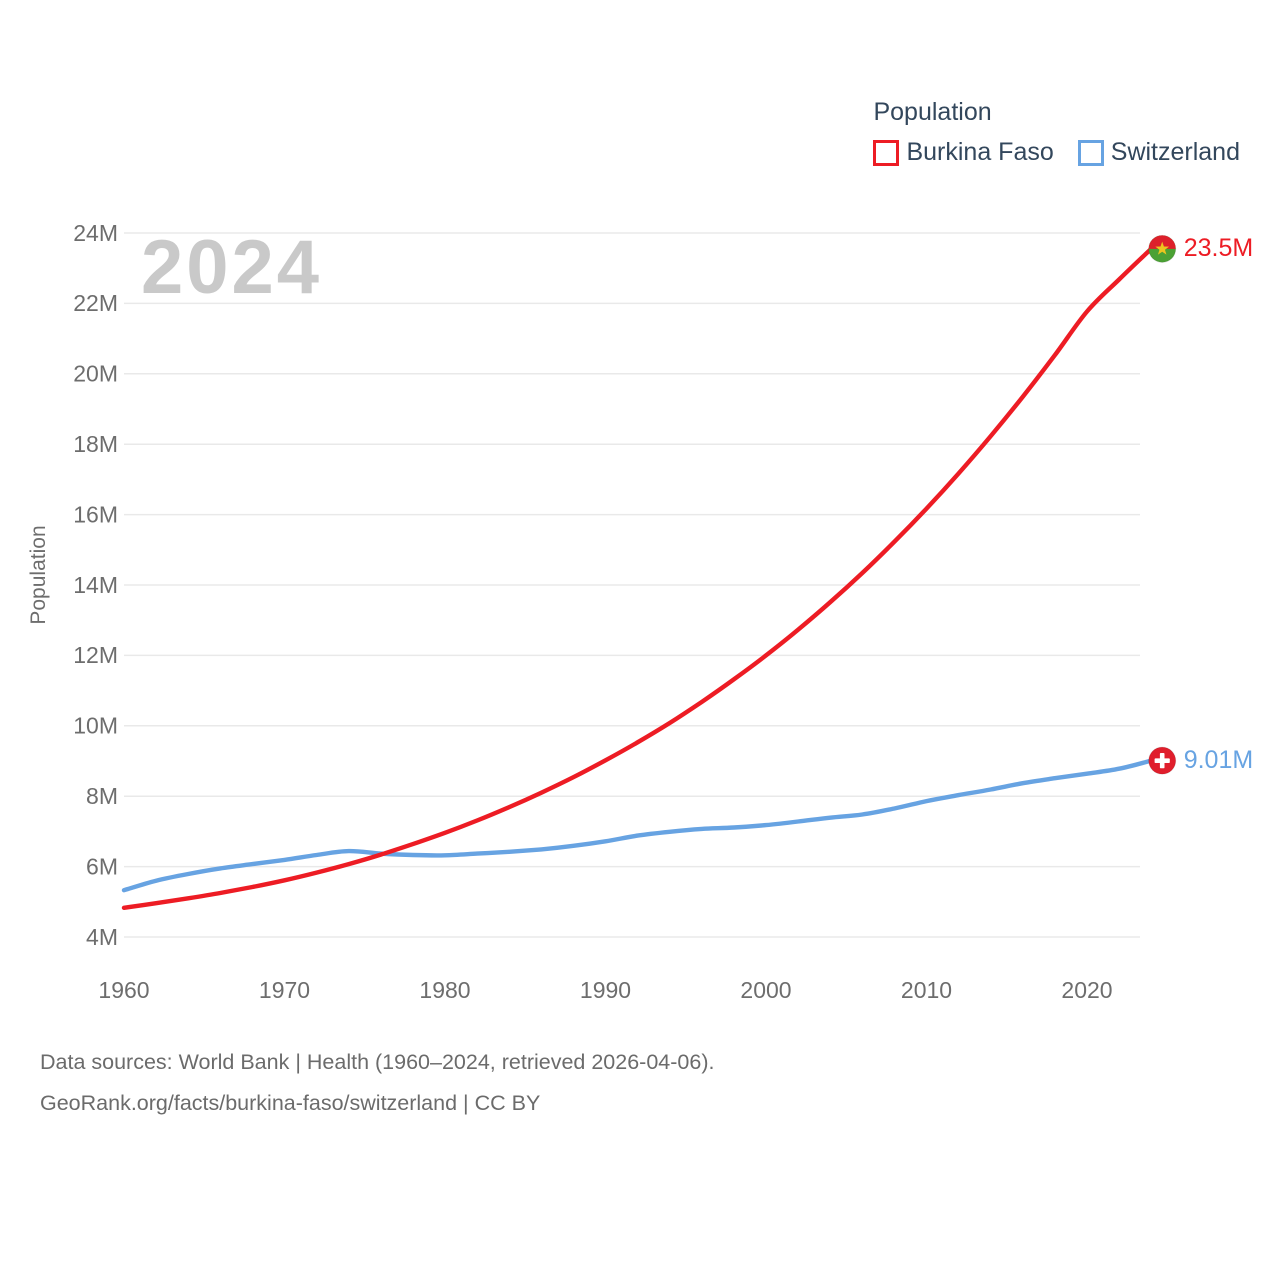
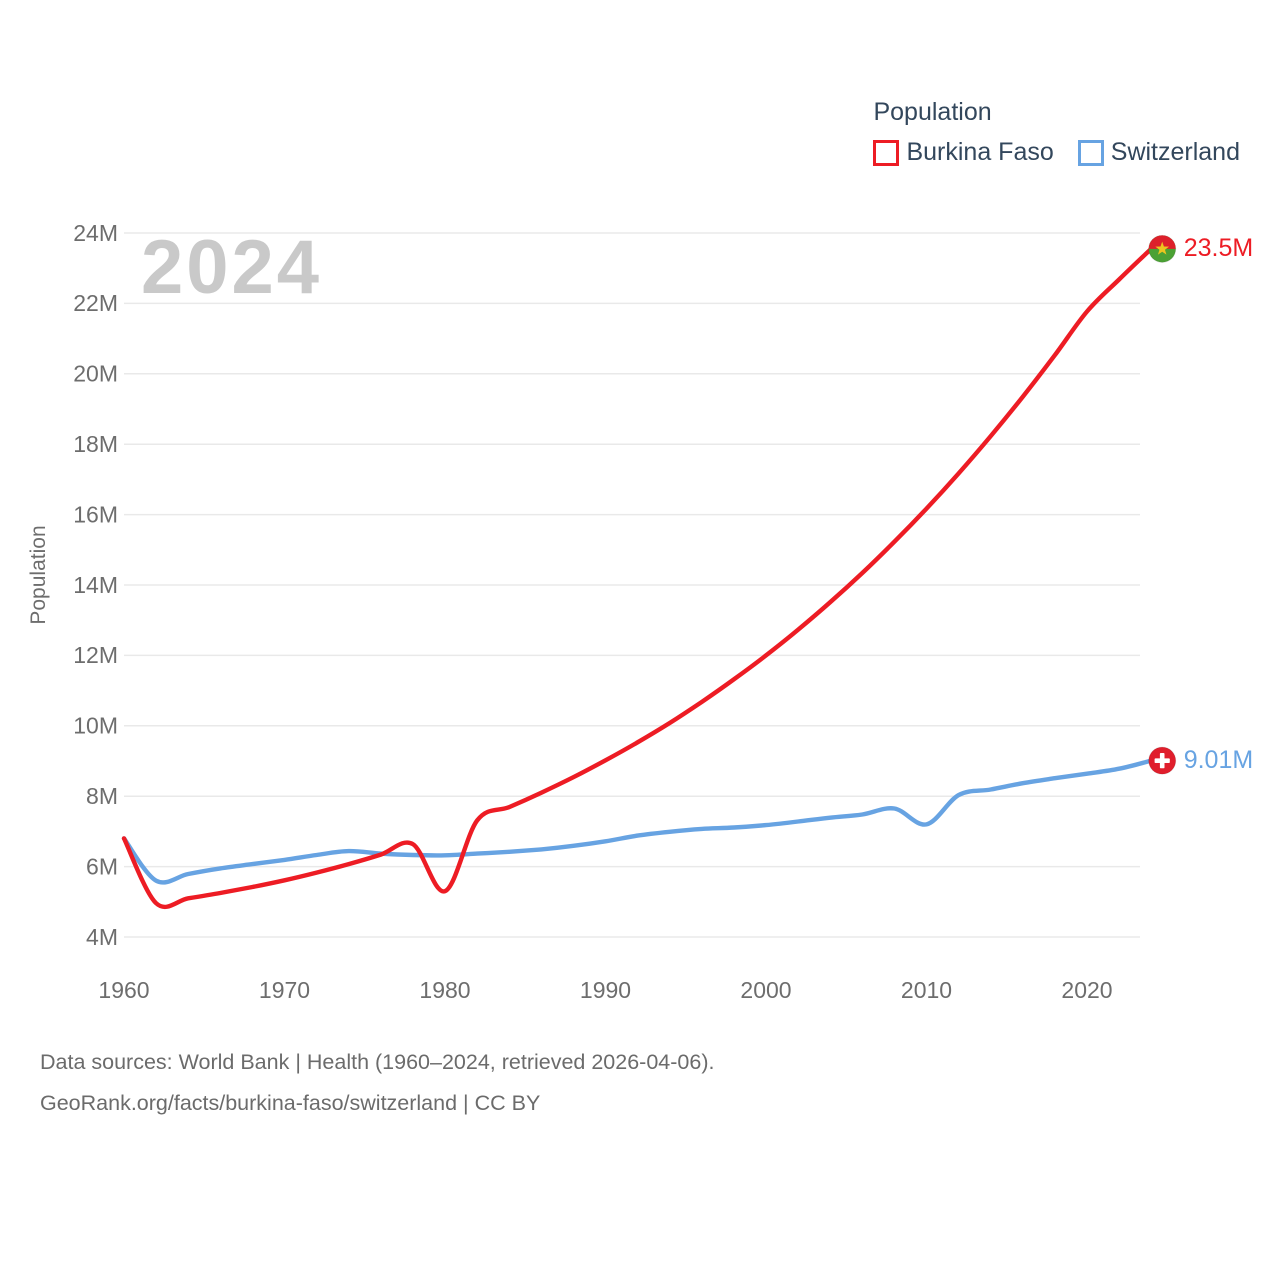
Burkina Faso/1960: 4.8M -> 6.8M
Switzerland/1960: 5.3M -> 6.8M
Burkina Faso/1980: 7.0M -> 5.3M
Switzerland/2010: 7.9M -> 7.2M
